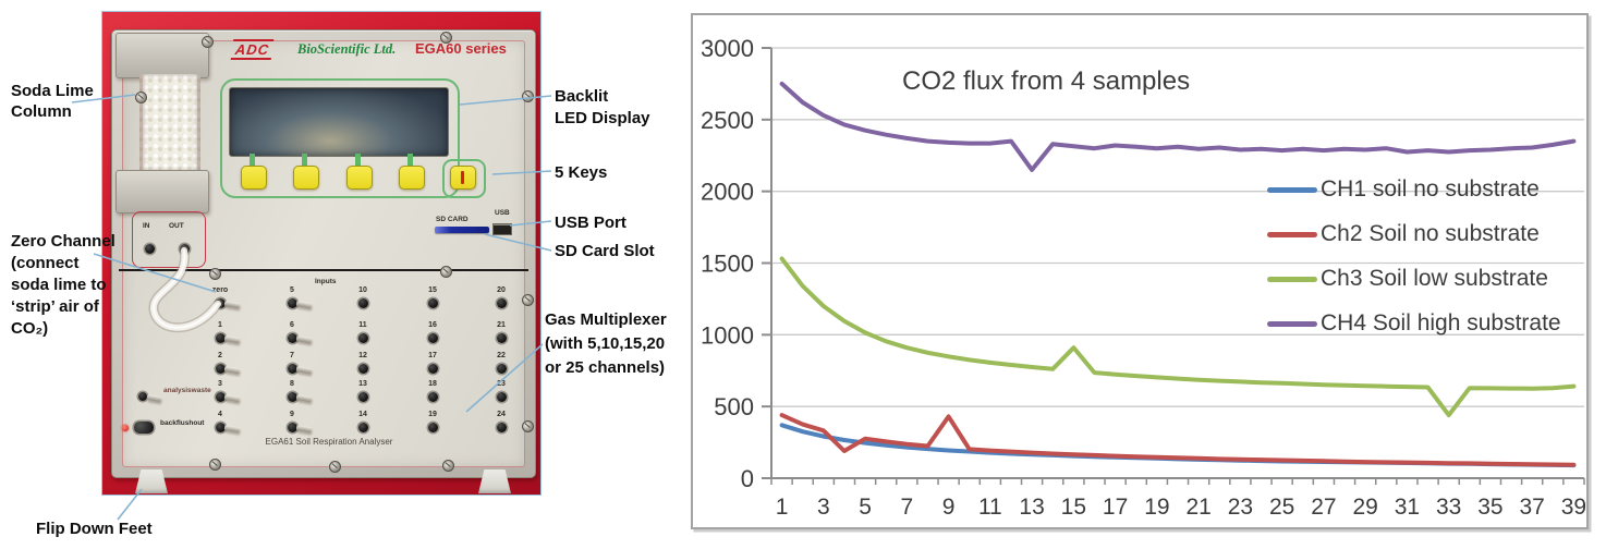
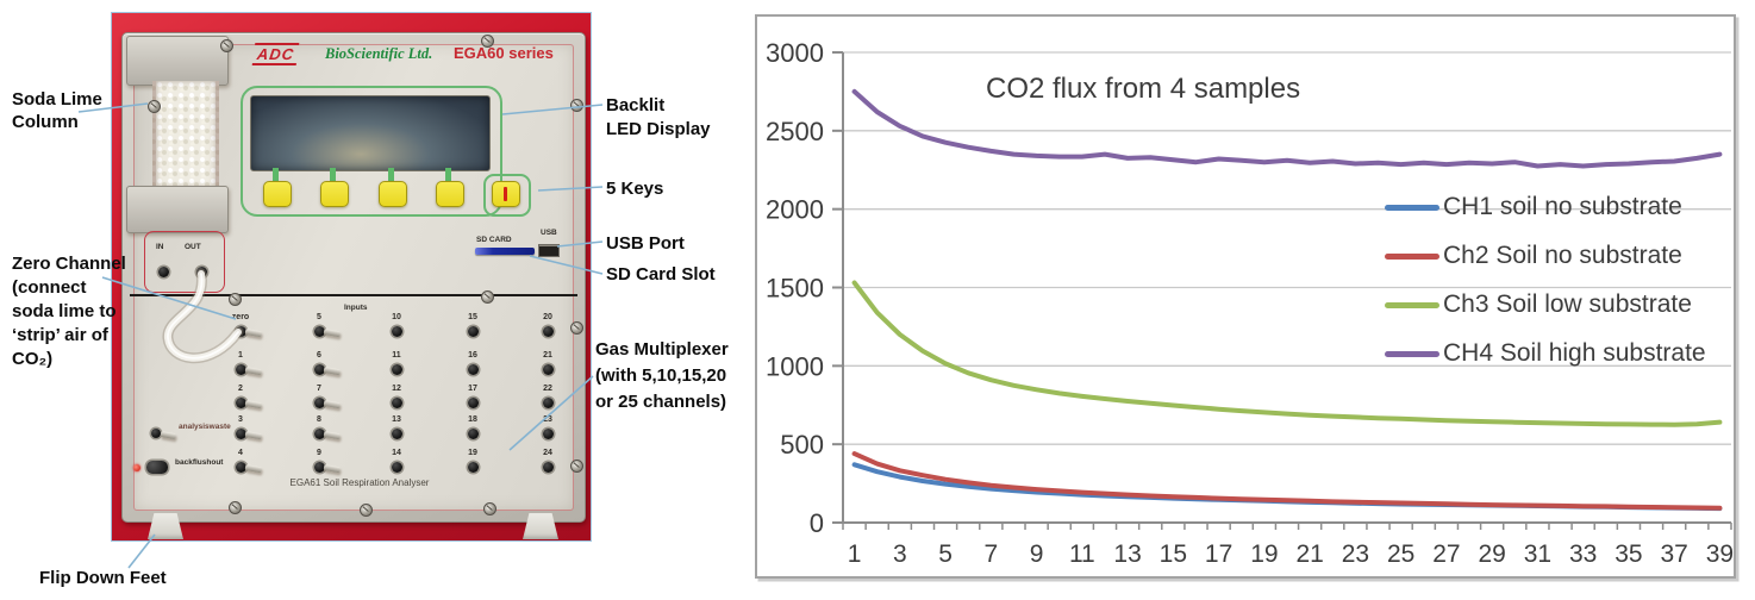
Ch2 Soil no substrate/4: 190 -> 300
Ch2 Soil no substrate/9: 430 -> 210
CH4 Soil high substrate/13: 2150 -> 2320
Ch3 Soil low substrate/15: 910 -> 750
Ch3 Soil low substrate/33: 440 -> 630
